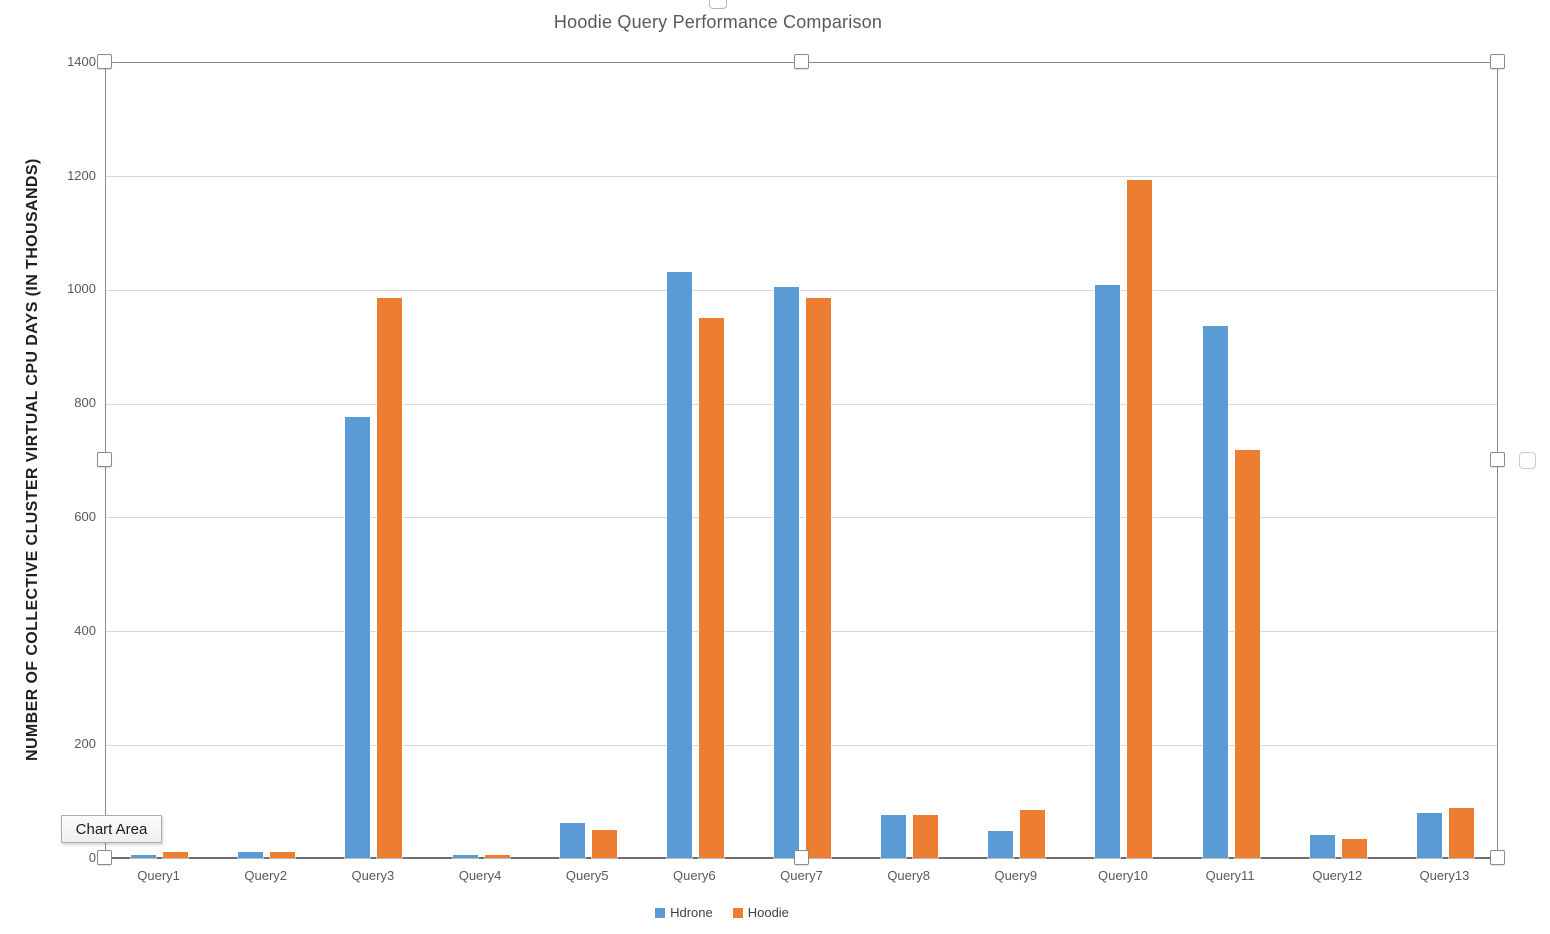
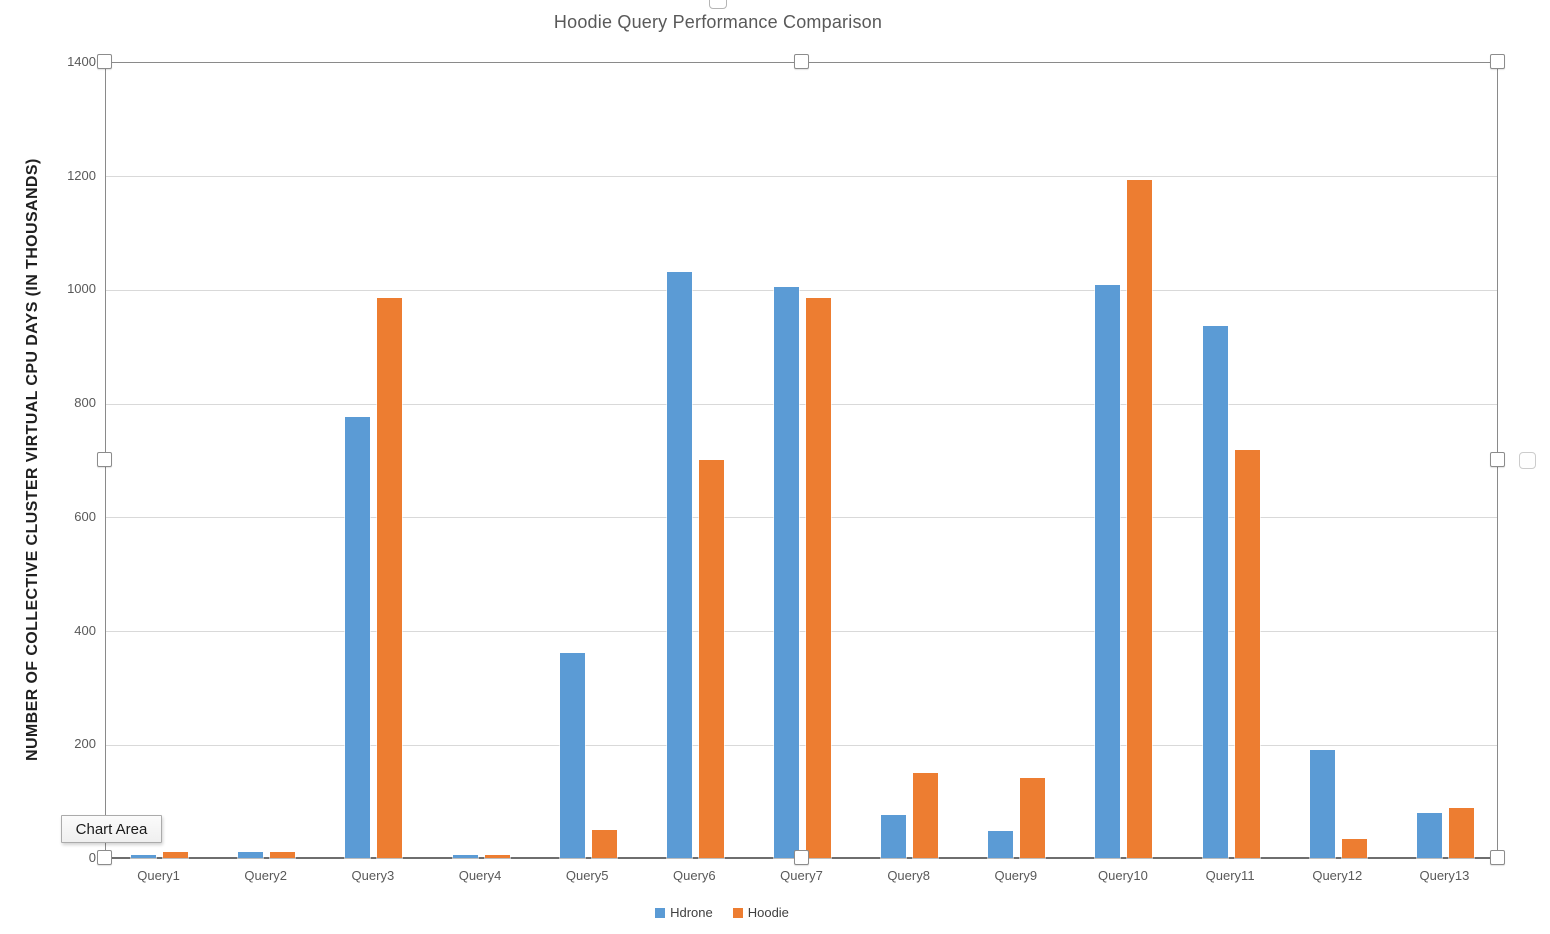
Hdrone/Query5: 60 -> 360
Hoodie/Query6: 950 -> 700
Hoodie/Query8: 80 -> 150
Hoodie/Query9: 80 -> 140
Hdrone/Query12: 40 -> 190
